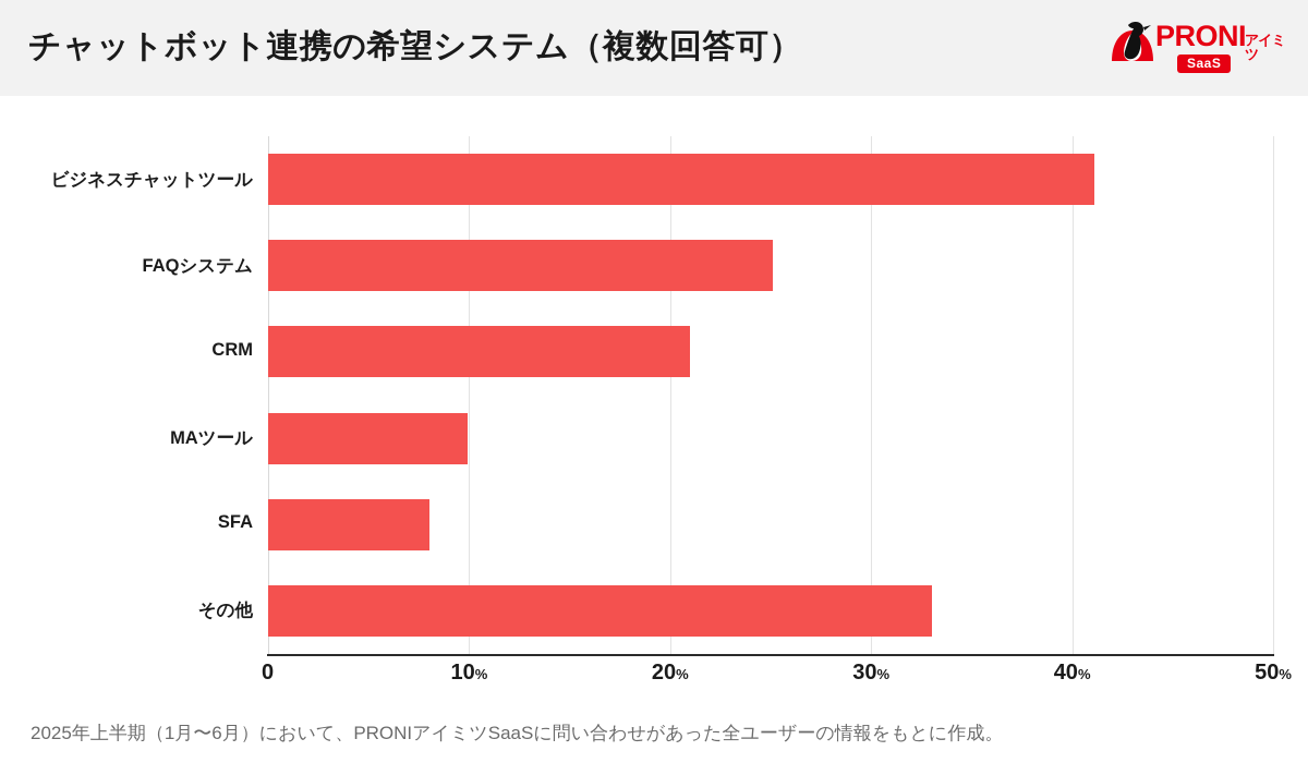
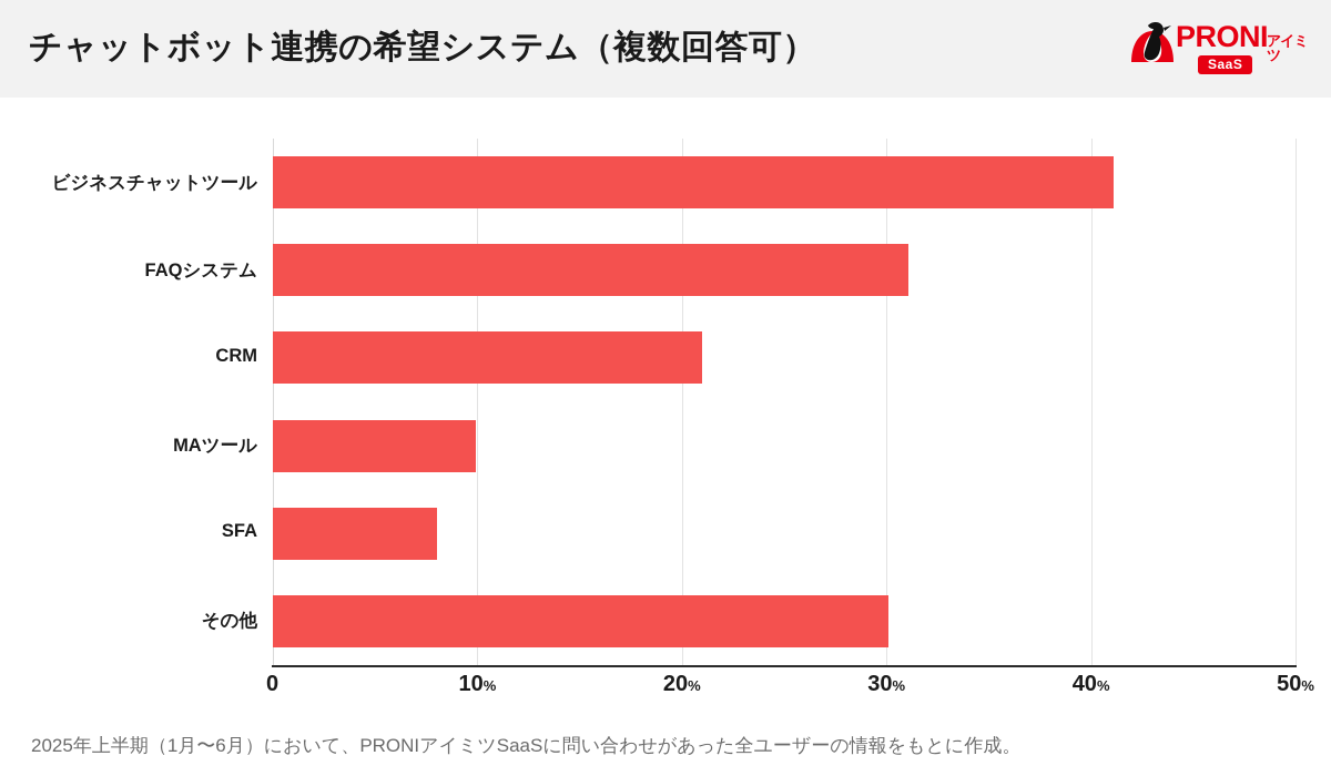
FAQシステム: 25.1 -> 31.1
その他: 33.0 -> 30.1
